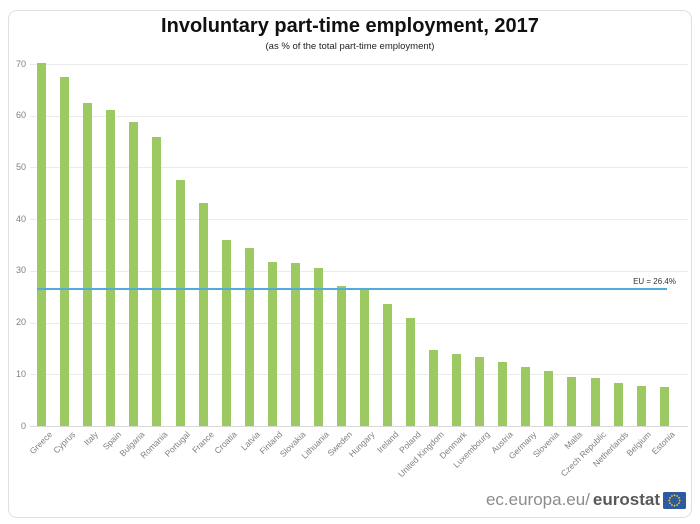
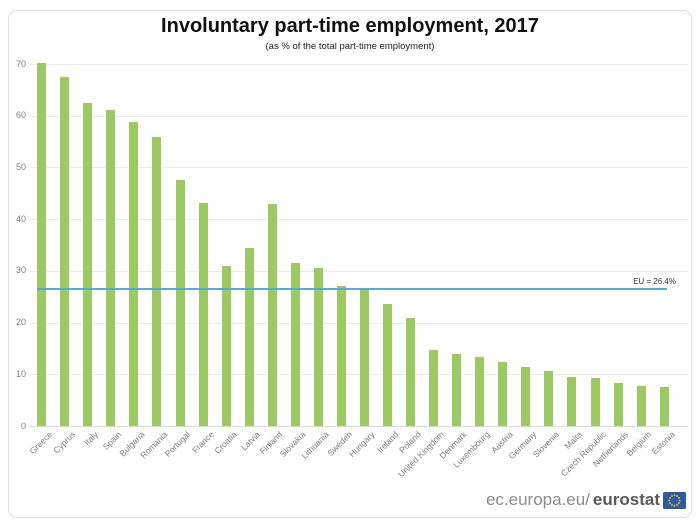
Croatia: 36 -> 31
Finland: 32 -> 43
